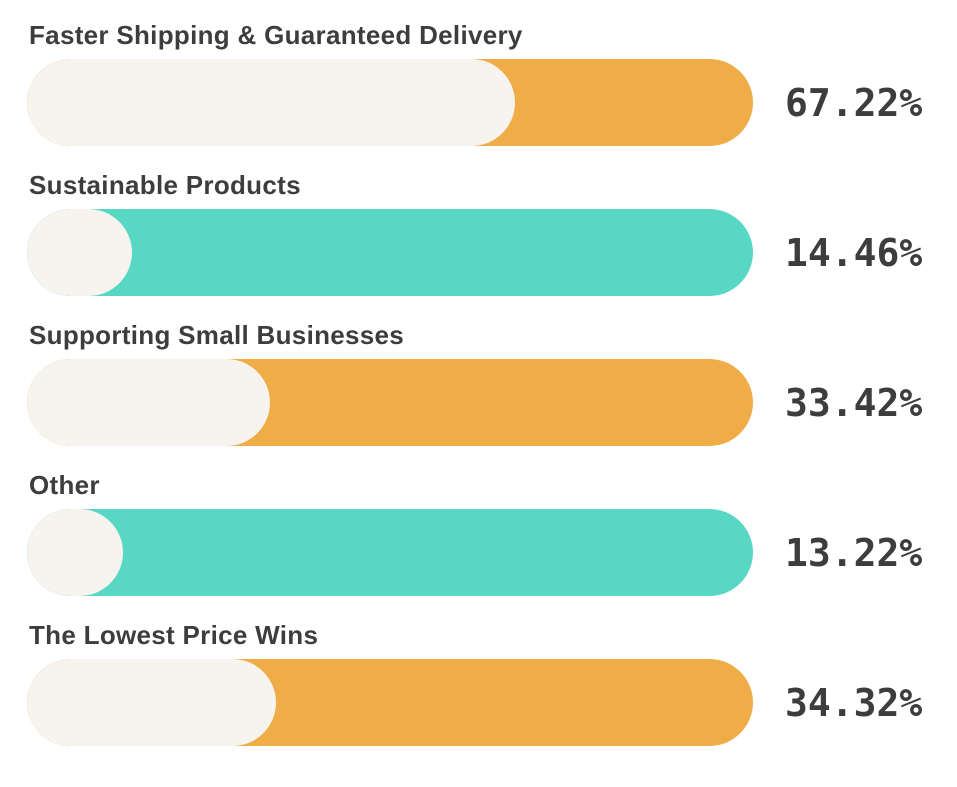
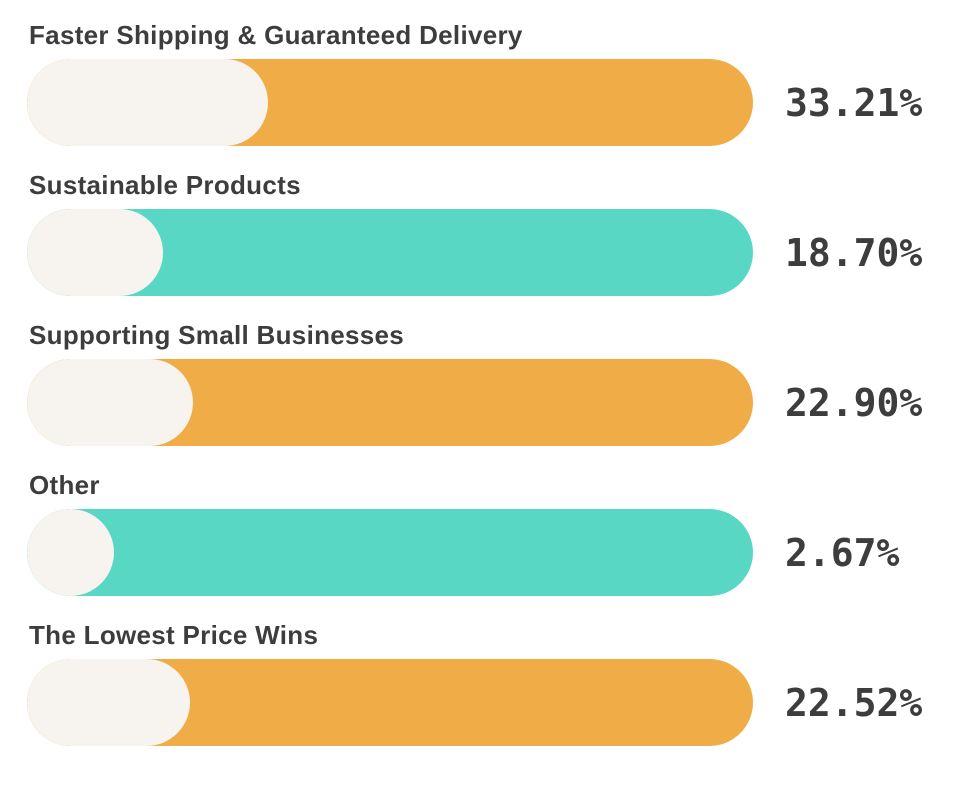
Faster Shipping & Guaranteed Delivery: 67.22% -> 33.21%
Sustainable Products: 14.46% -> 18.70%
Supporting Small Businesses: 33.42% -> 22.90%
Other: 13.22% -> 2.67%
The Lowest Price Wins: 34.32% -> 22.52%
